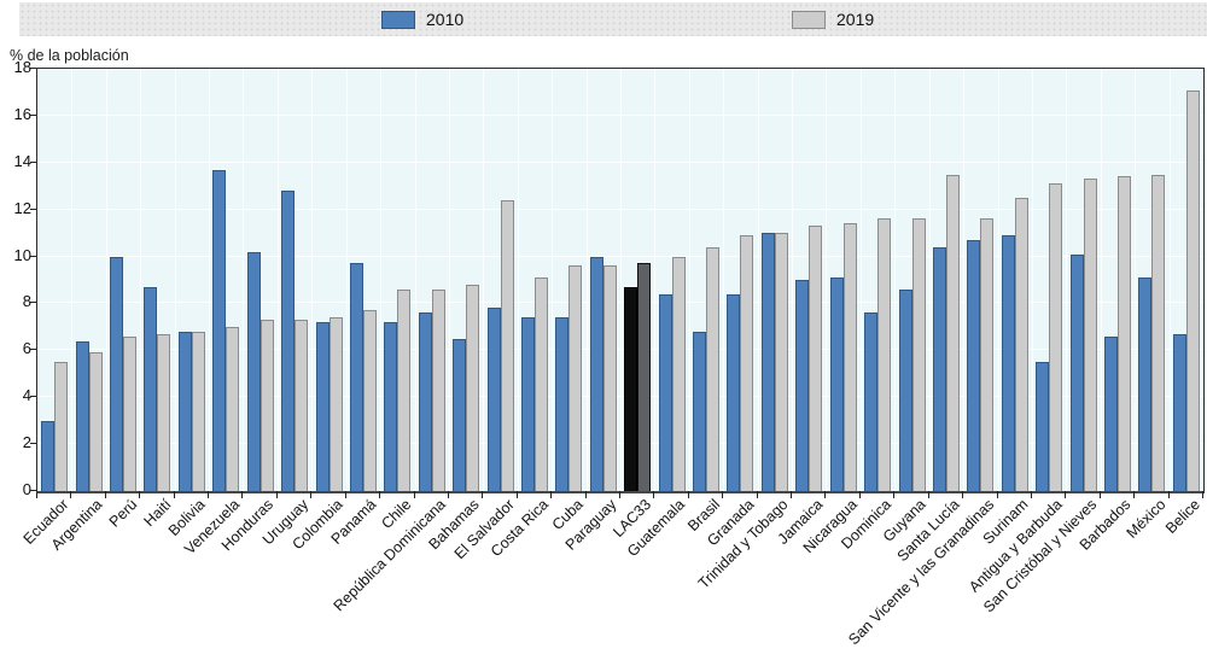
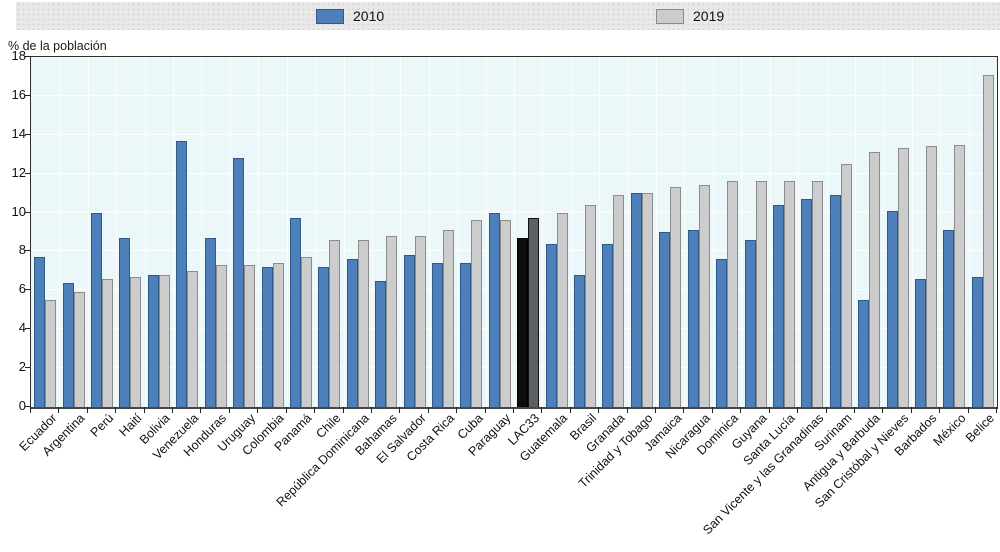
2010/Ecuador: 3.0 -> 7.7
2010/Honduras: 10.2 -> 8.7
2019/El Salvador: 12.4 -> 8.8
2019/Santa Lucía: 13.5 -> 11.6
